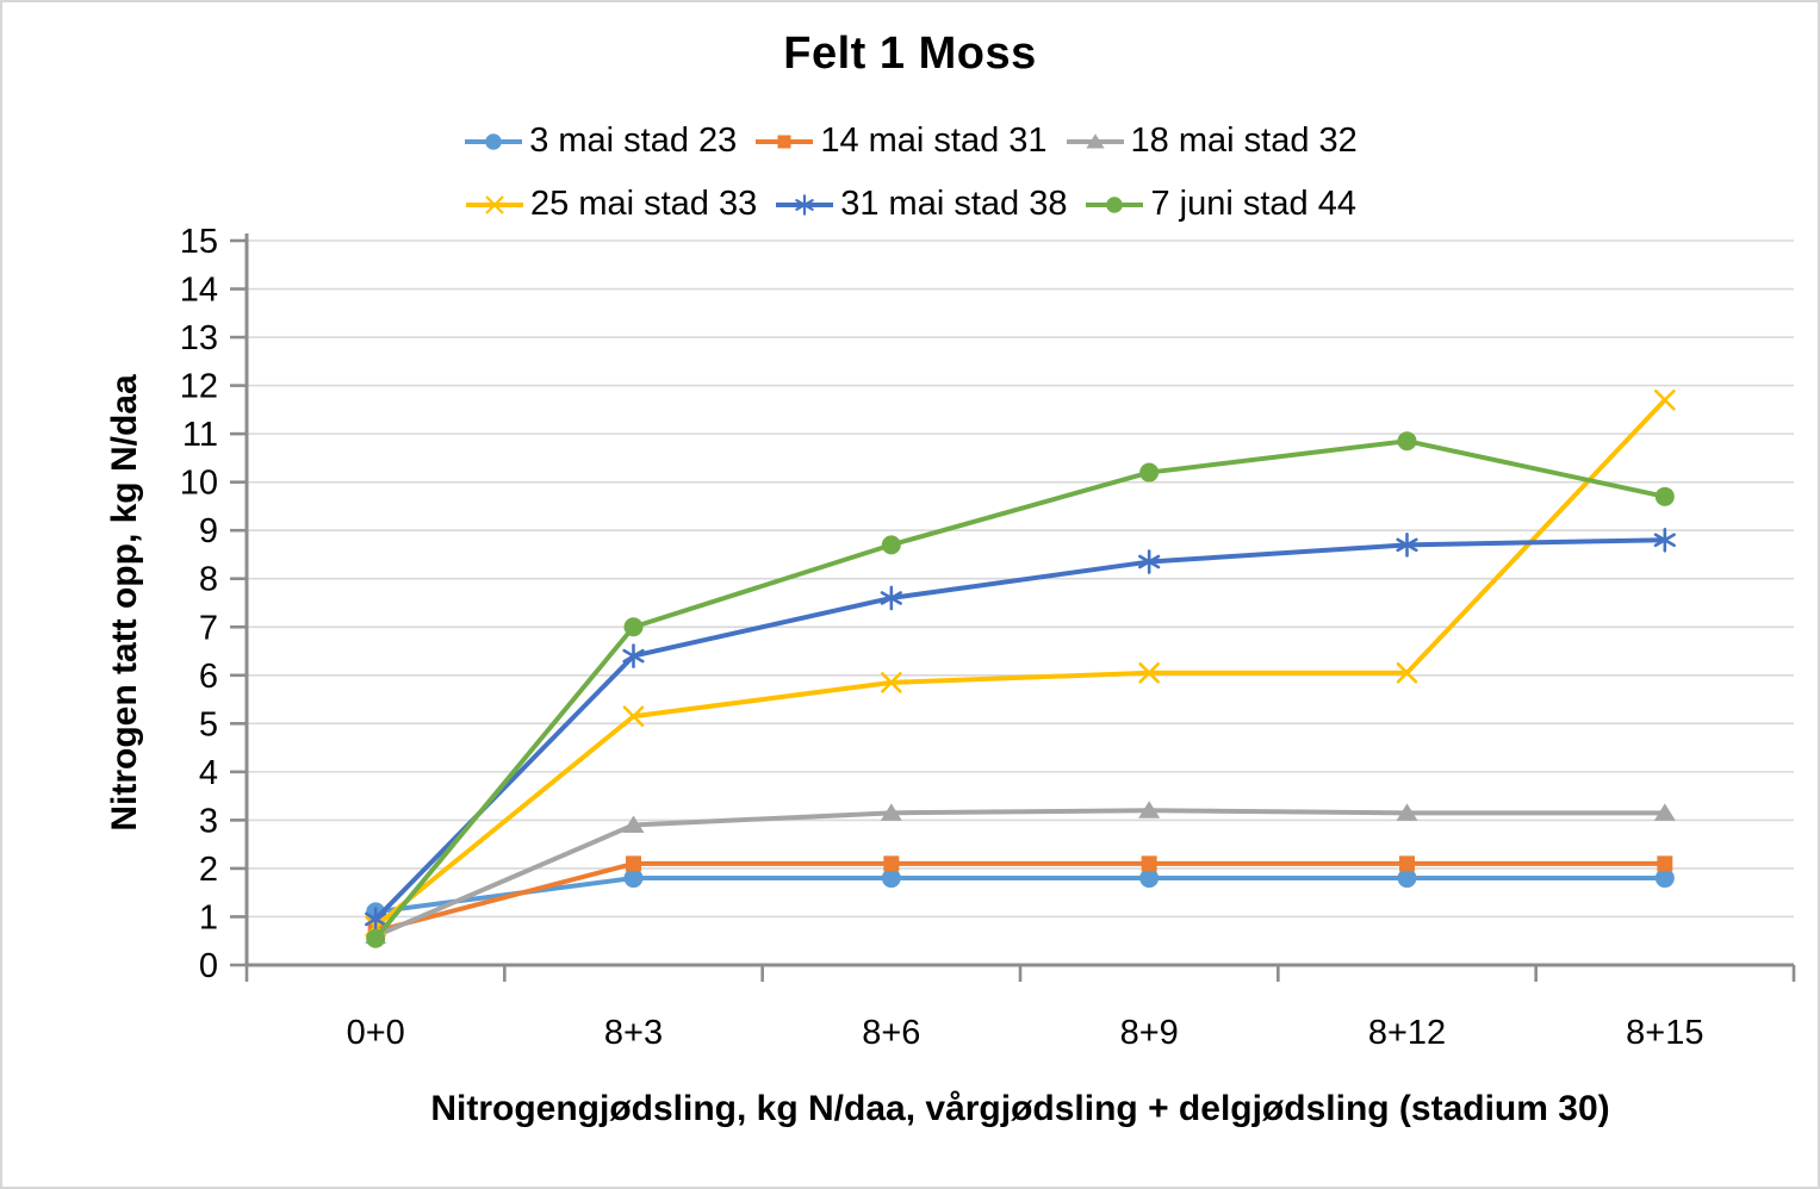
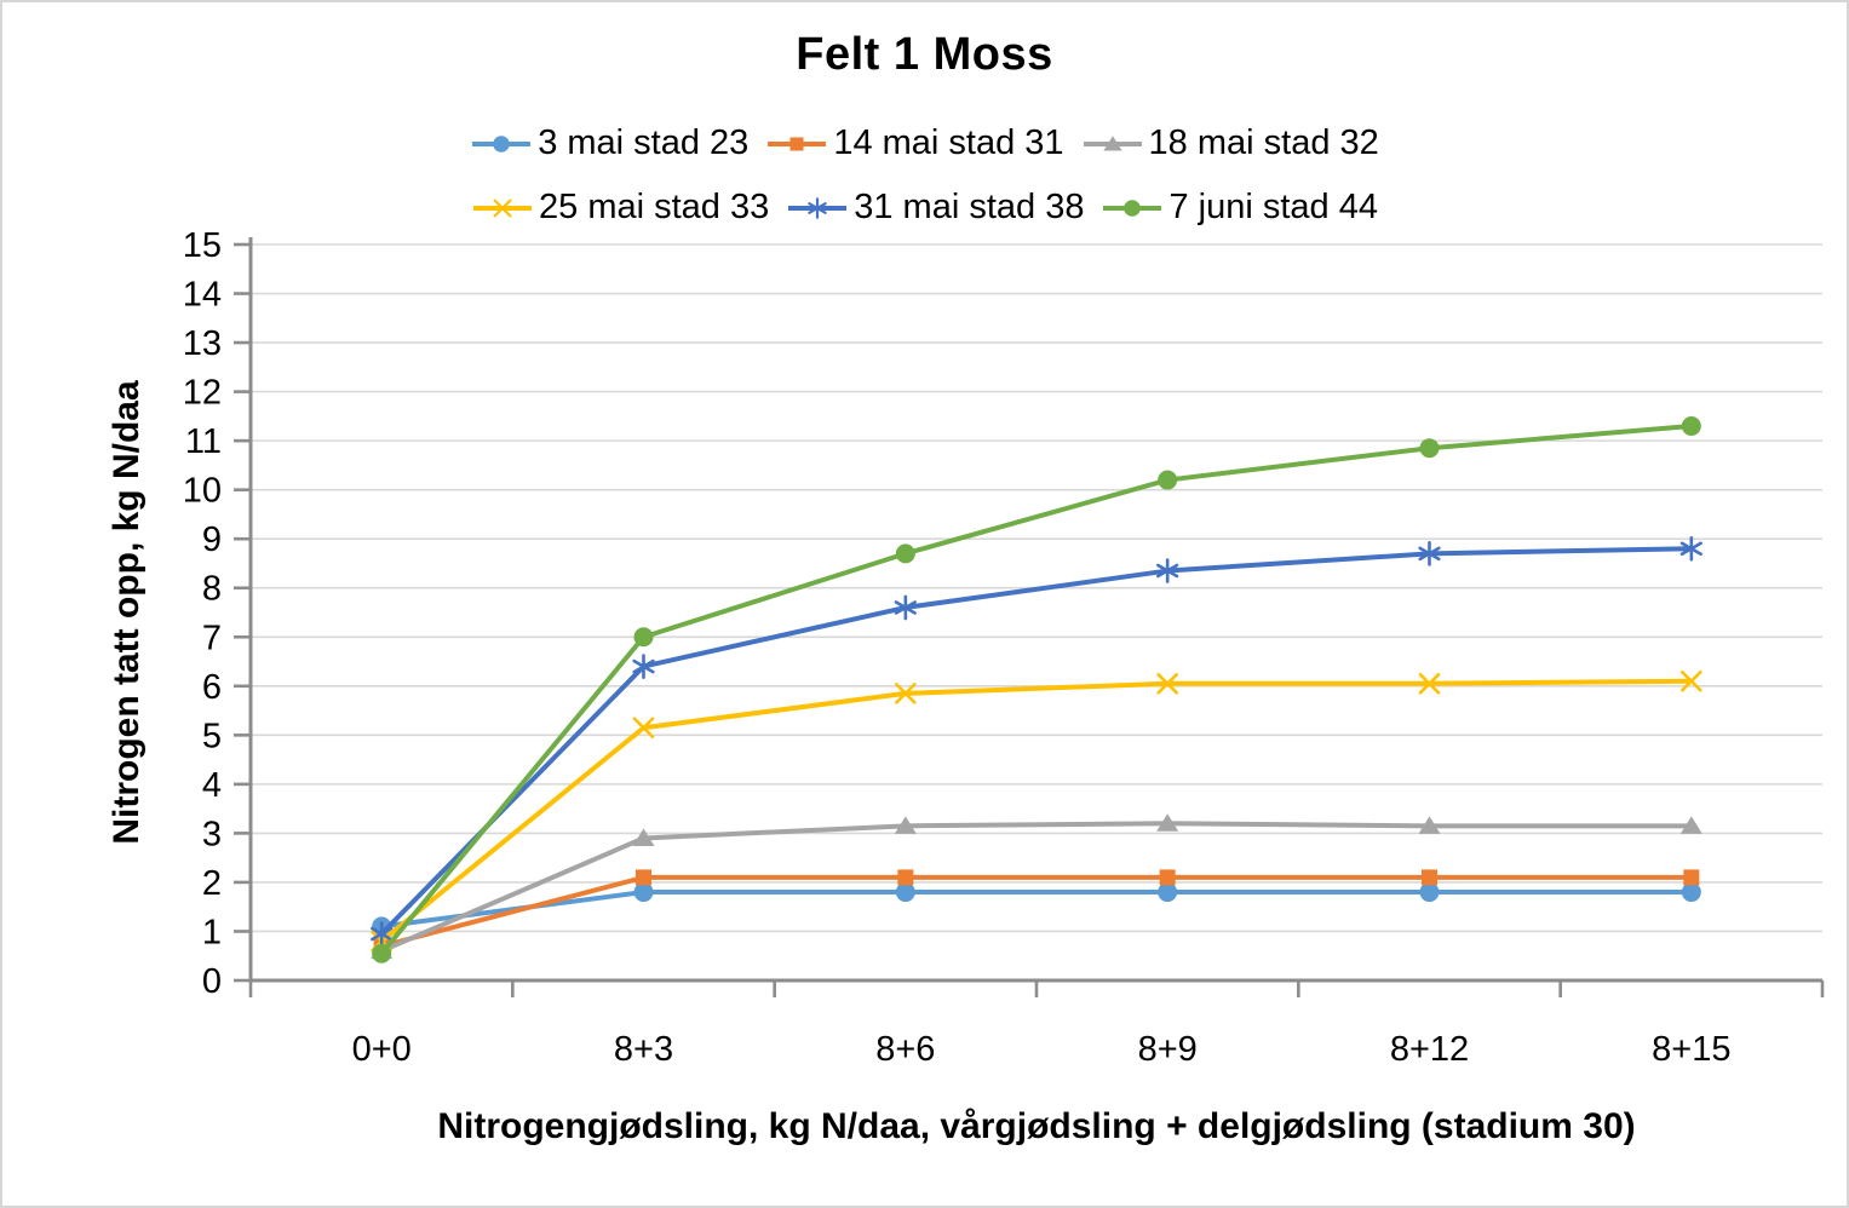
25 mai stad 33/8+15: 11.7 -> 6.1
7 juni stad 44/8+15: 9.7 -> 11.3
